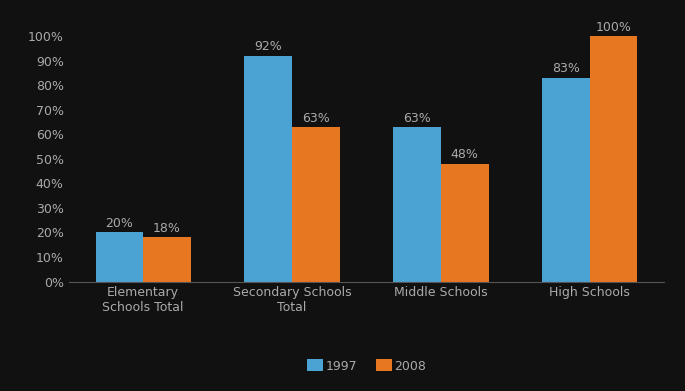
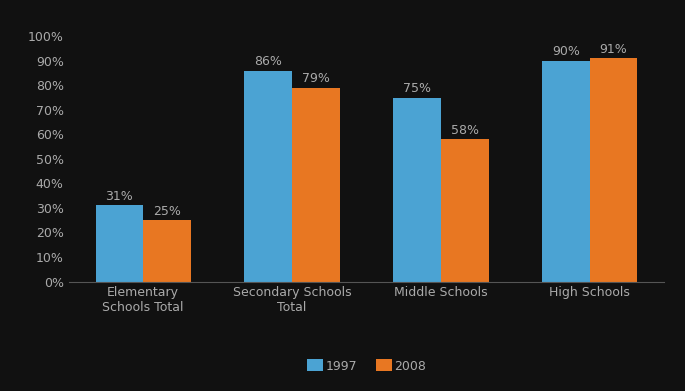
1997/Elementary Schools Total: 20% -> 31%
2008/Elementary Schools Total: 18% -> 25%
1997/Secondary Schools Total: 92% -> 86%
2008/Secondary Schools Total: 63% -> 79%
1997/Middle Schools: 63% -> 75%
2008/Middle Schools: 48% -> 58%
1997/High Schools: 83% -> 90%
2008/High Schools: 100% -> 91%
